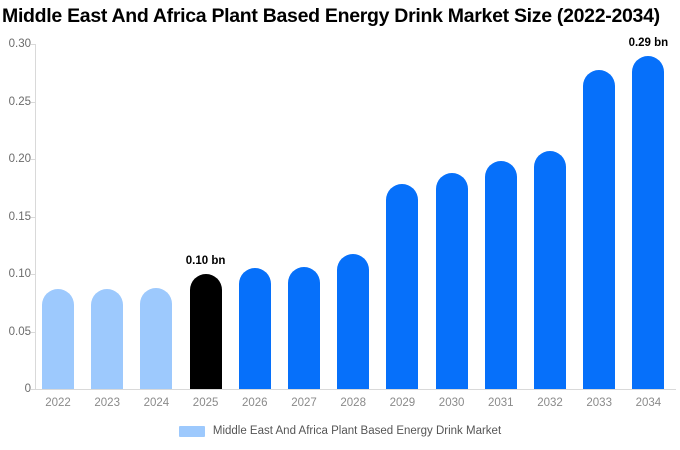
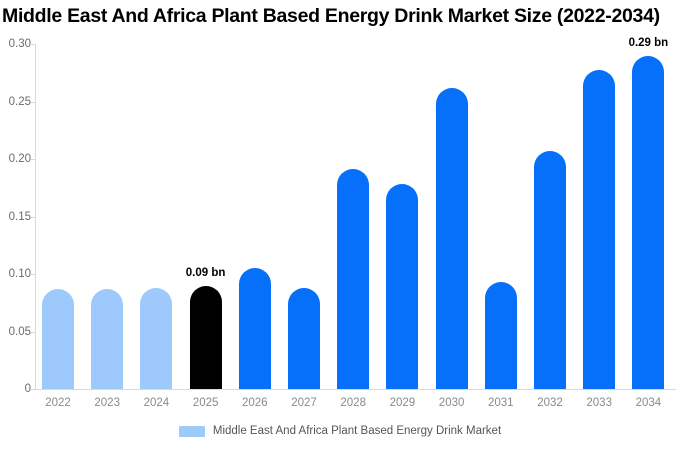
2025: 0.10 -> 0.09
2027: 0.106 -> 0.088
2028: 0.117 -> 0.191
2030: 0.188 -> 0.262
2031: 0.198 -> 0.093
